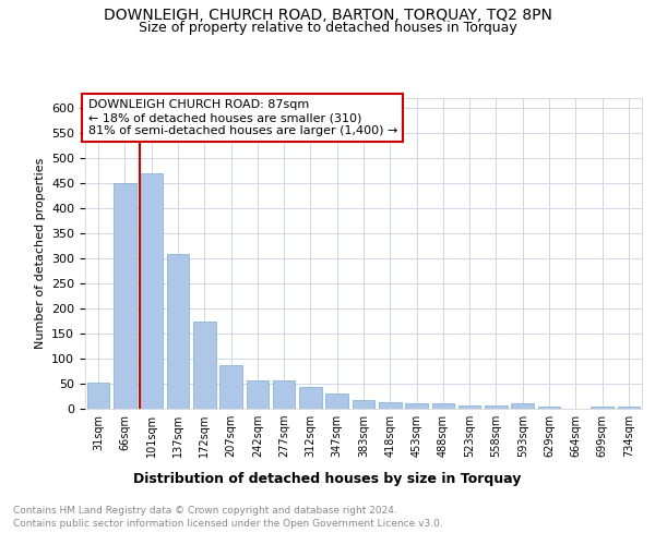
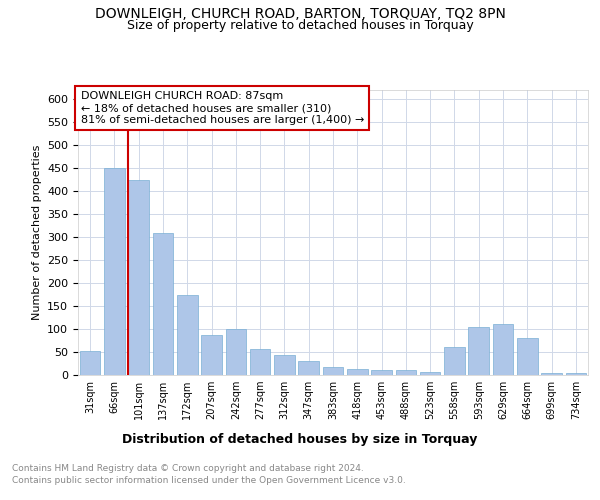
101sqm: 470 -> 425
242sqm: 57 -> 100
558sqm: 7 -> 60
593sqm: 10 -> 105
629sqm: 4 -> 110
664sqm: 1 -> 80
